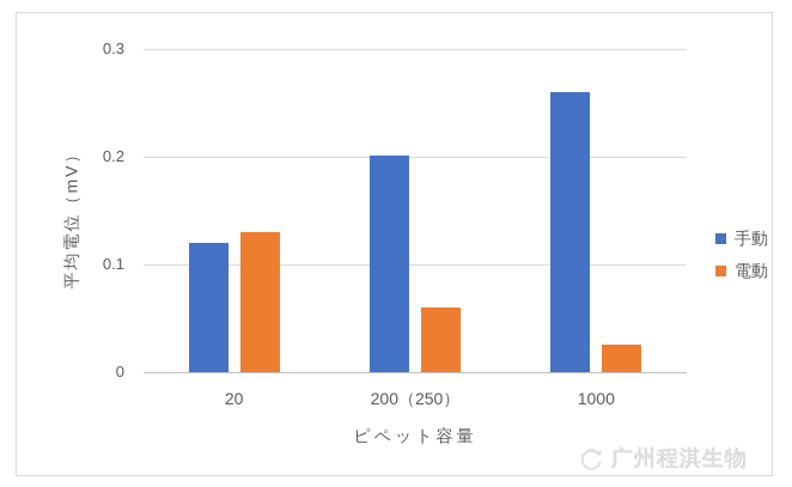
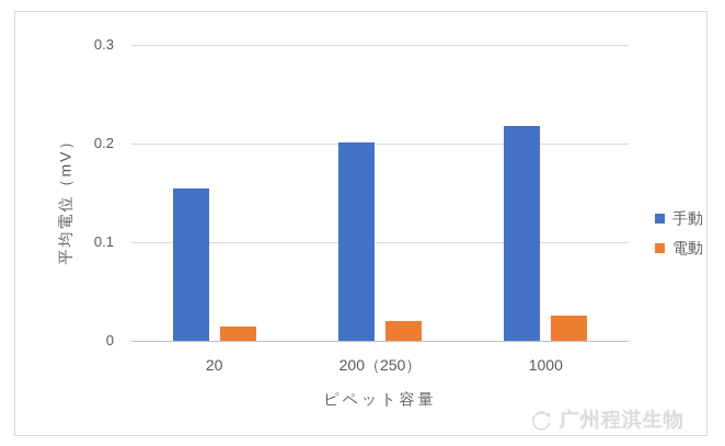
手動/20: 0.12 -> 0.15
電動/20: 0.13 -> 0.01
電動/200（250）: 0.06 -> 0.02
手動/1000: 0.26 -> 0.22
